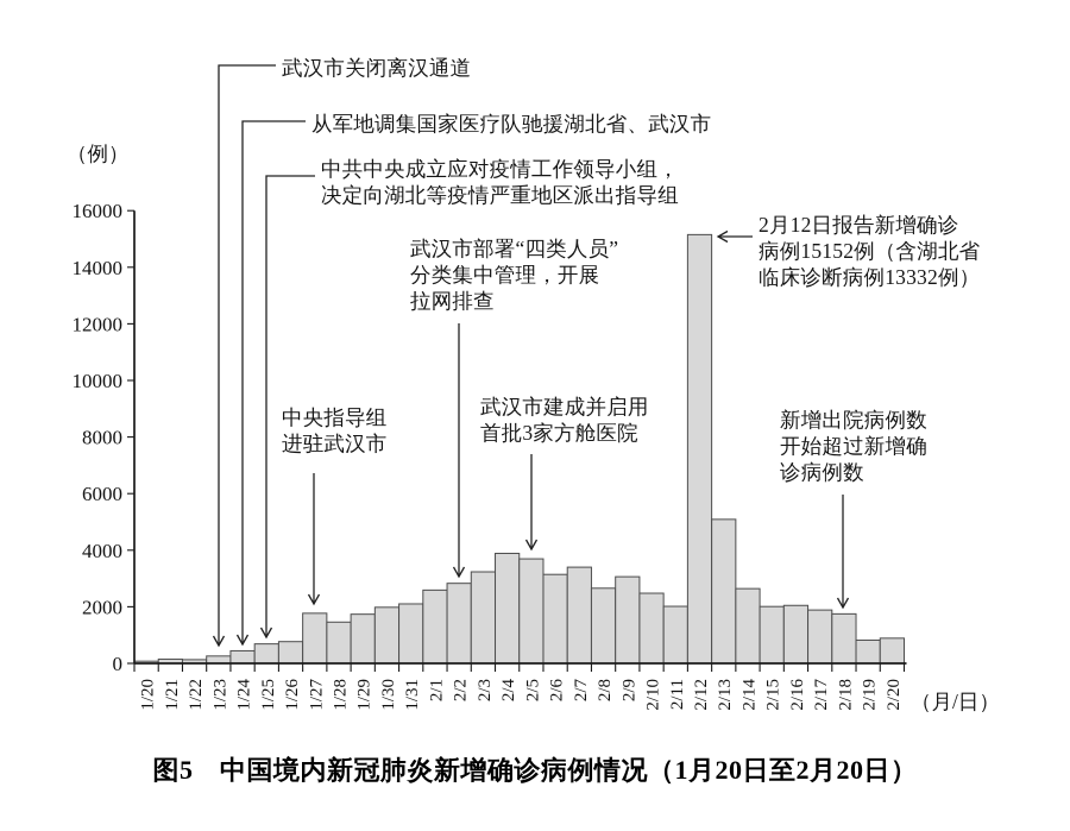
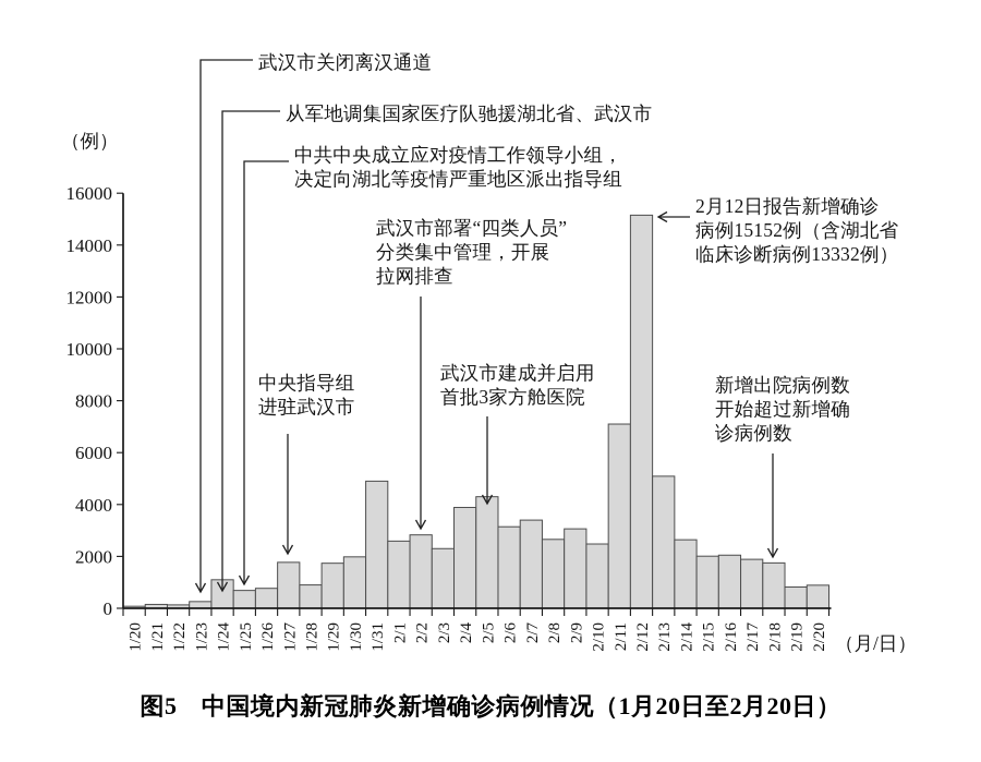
1/24: 400 -> 1100
1/28: 1500 -> 900
1/31: 2100 -> 4900
2/3: 3200 -> 2300
2/5: 3700 -> 4300
2/11: 2000 -> 7100
